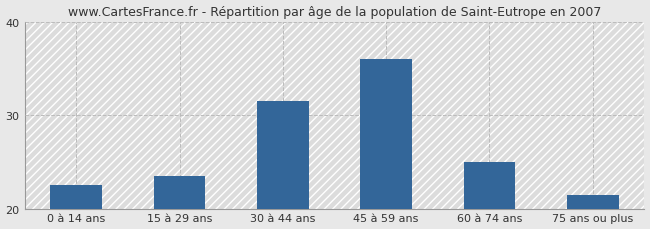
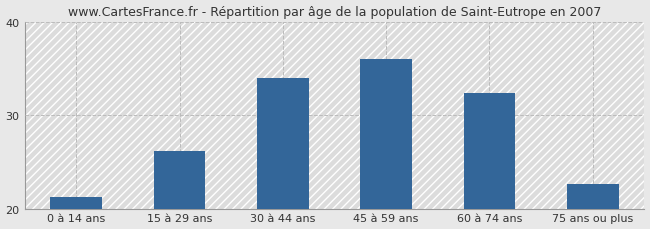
0 à 14 ans: 22.5 -> 21.2
15 à 29 ans: 23.5 -> 26.2
30 à 44 ans: 31.5 -> 34.0
60 à 74 ans: 25.0 -> 32.4
75 ans ou plus: 21.5 -> 22.6
